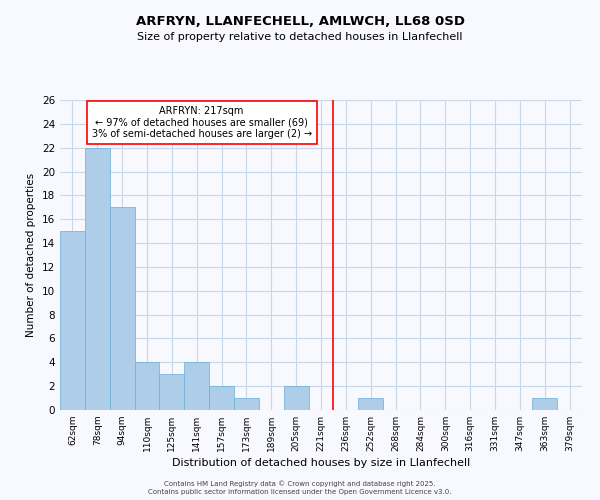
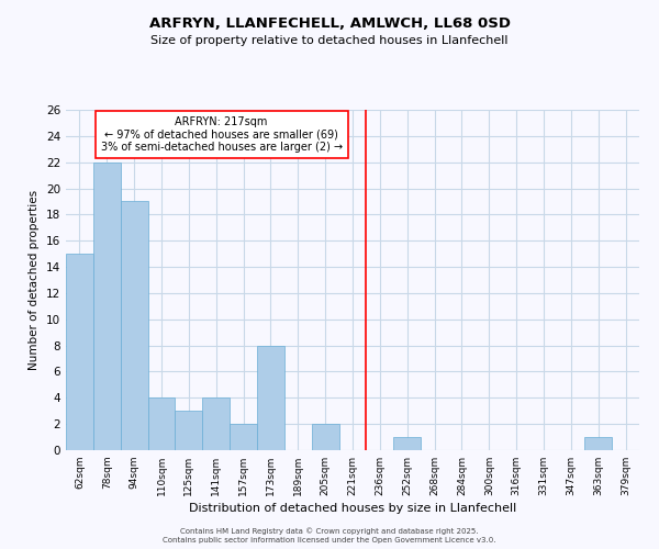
94sqm: 17 -> 19
173sqm: 1 -> 8
